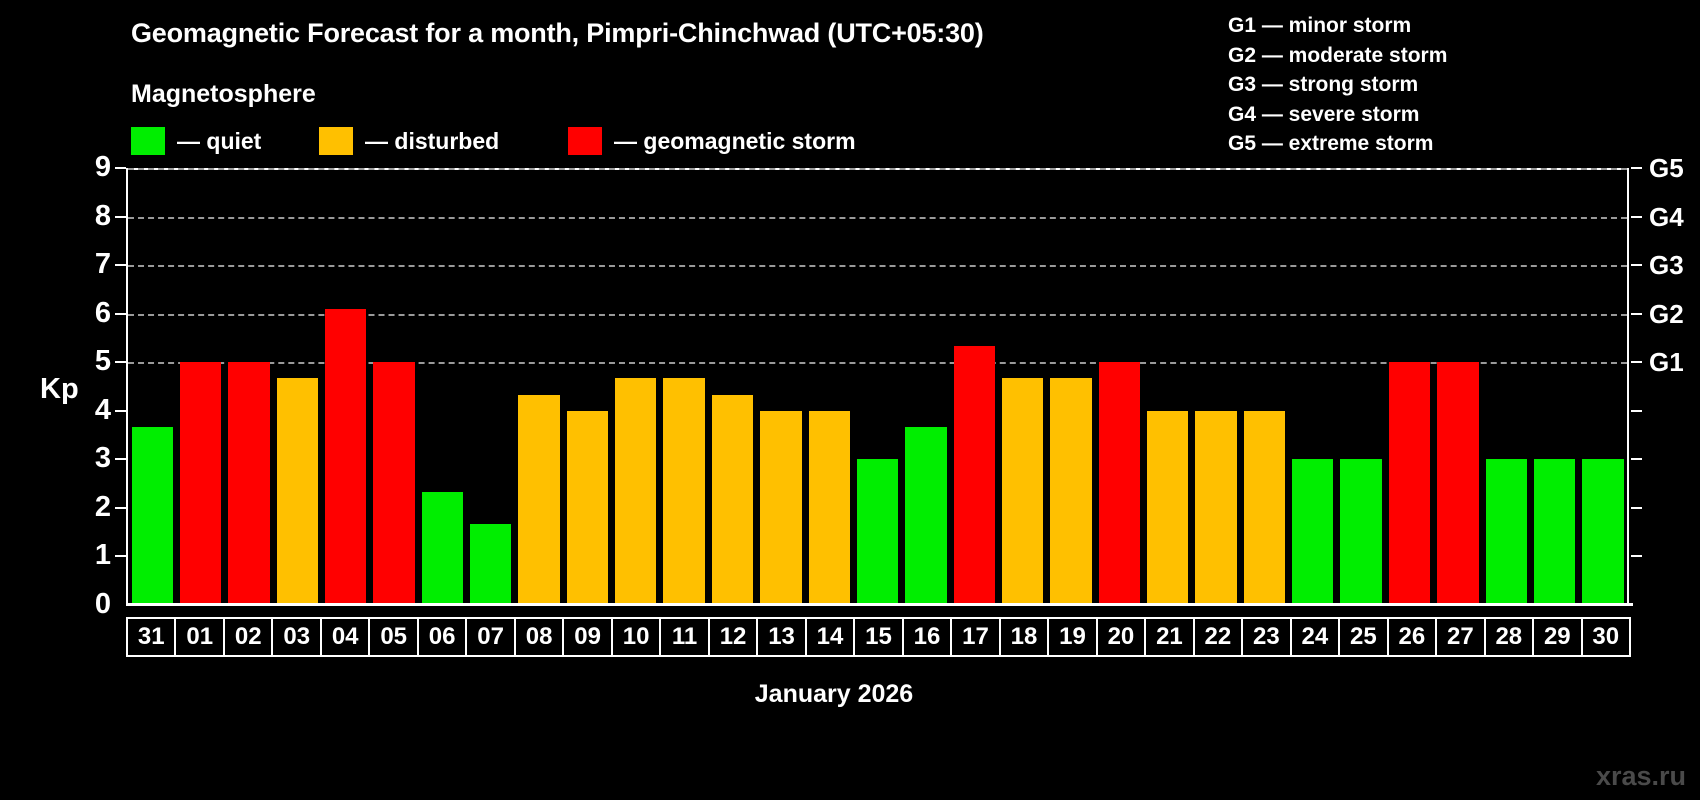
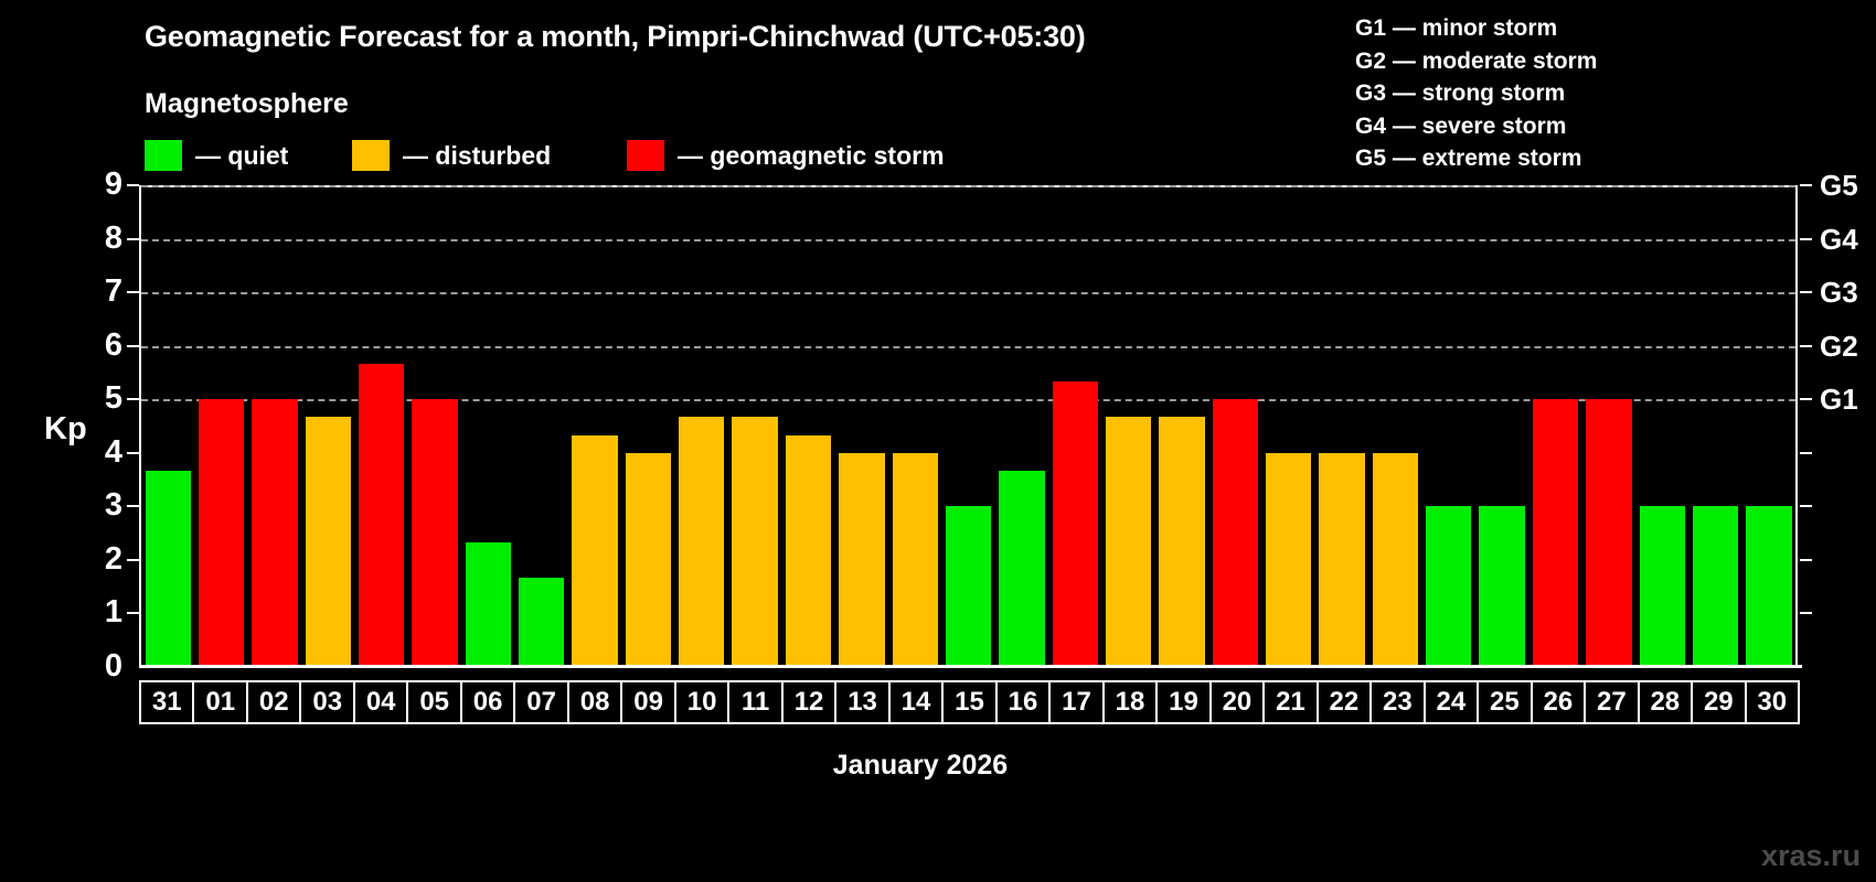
04: 6.1 -> 5.7
